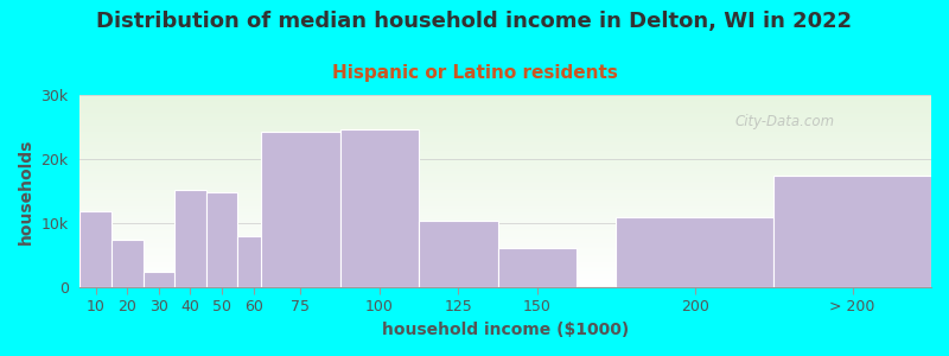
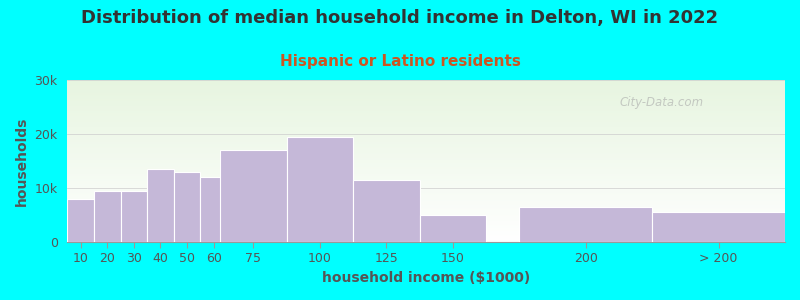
10: 11.8k -> 8.0k
20: 7.4k -> 9.5k
30: 2.4k -> 9.5k
40: 15.2k -> 13.5k
50: 14.8k -> 13.0k
60: 8.0k -> 12.0k
75: 24.2k -> 17.0k
100: 24.6k -> 19.5k
125: 10.4k -> 11.5k
150: 6.2k -> 5.0k
200: 11.0k -> 6.5k
> 200: 17.4k -> 5.5k
